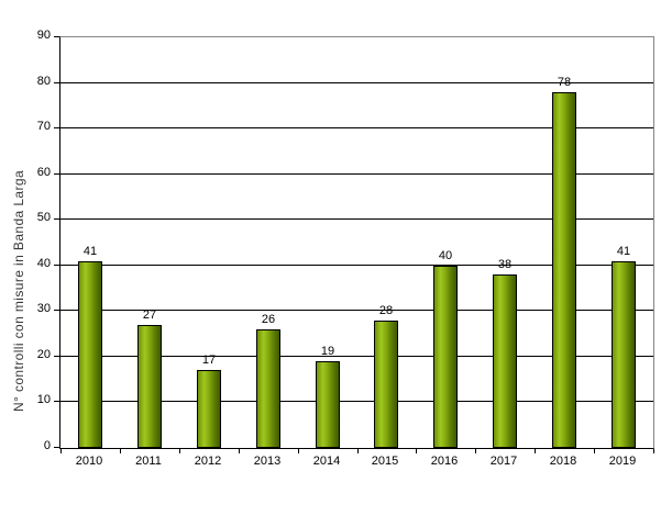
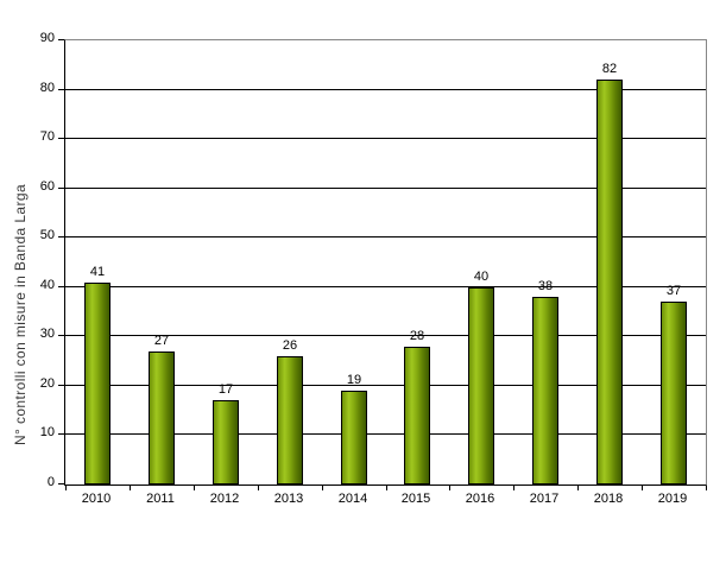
2018: 78 -> 82
2019: 41 -> 37
